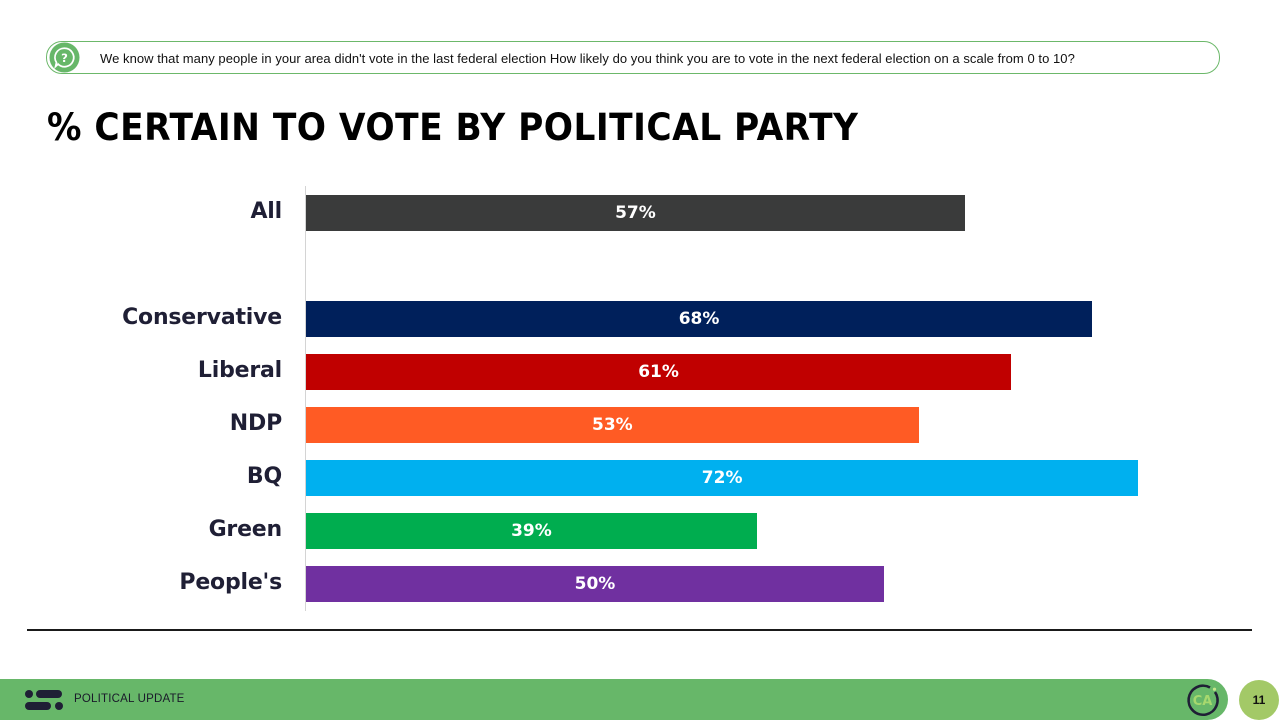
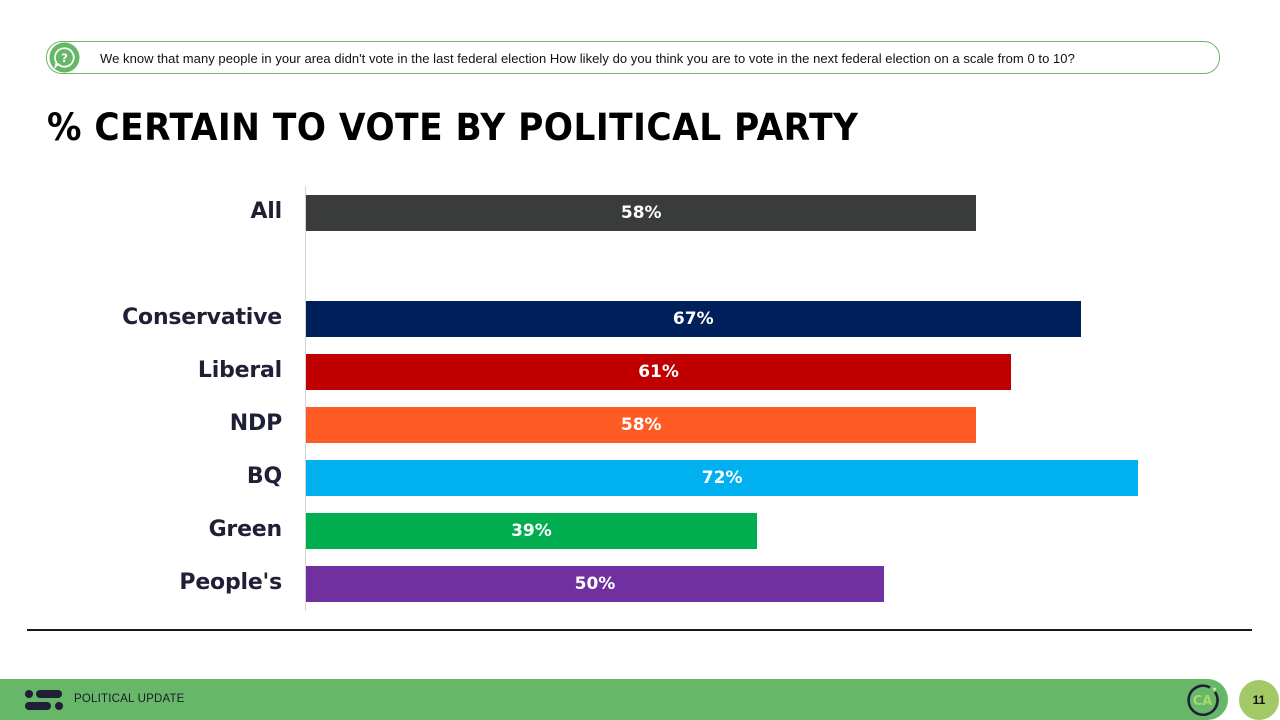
All: 57% -> 58%
Conservative: 68% -> 67%
NDP: 53% -> 58%
